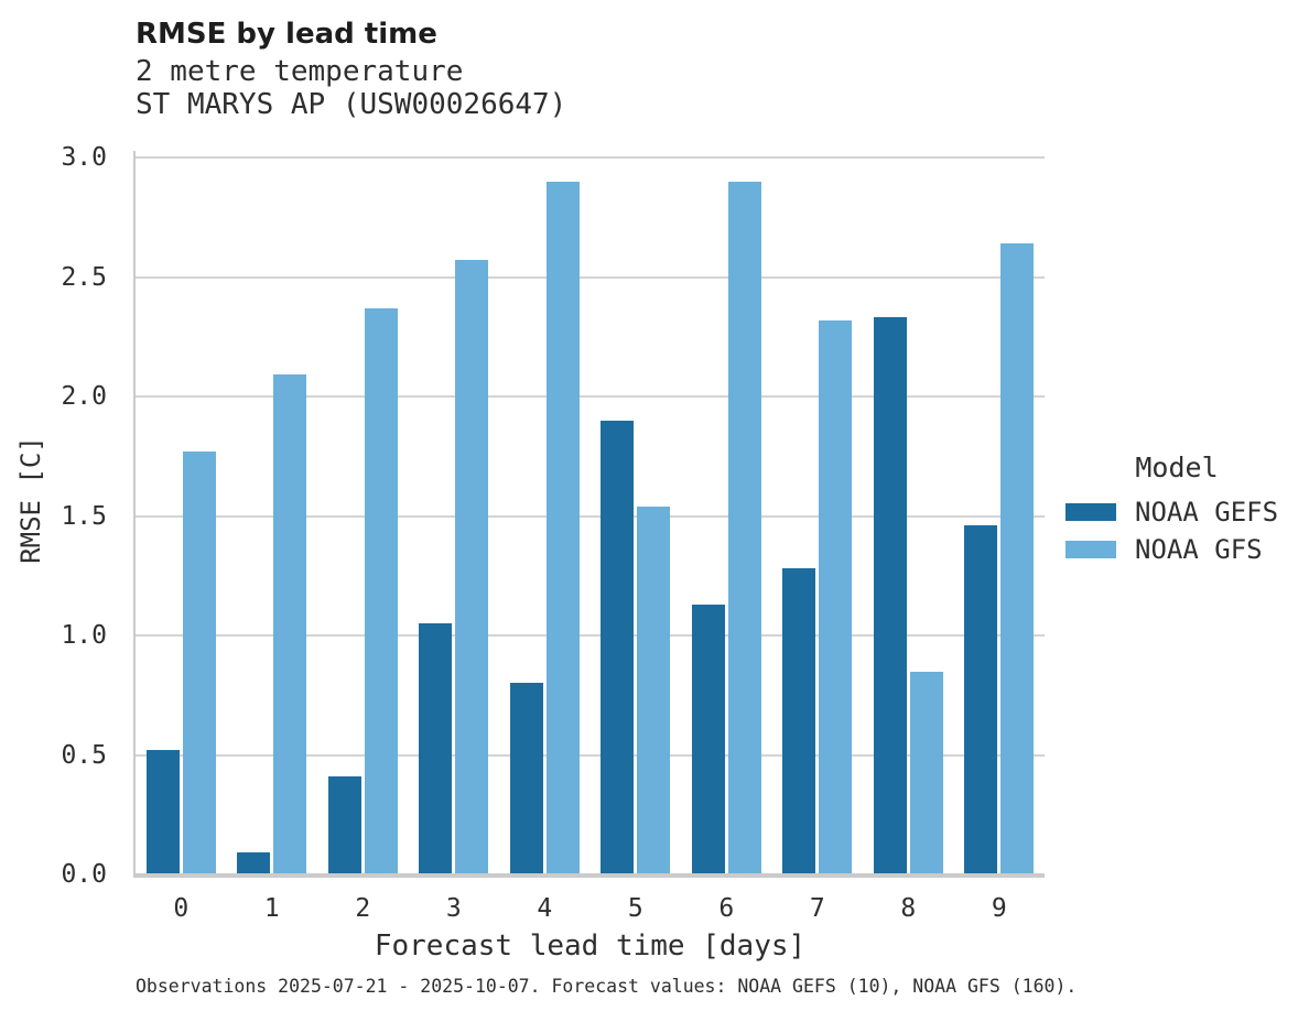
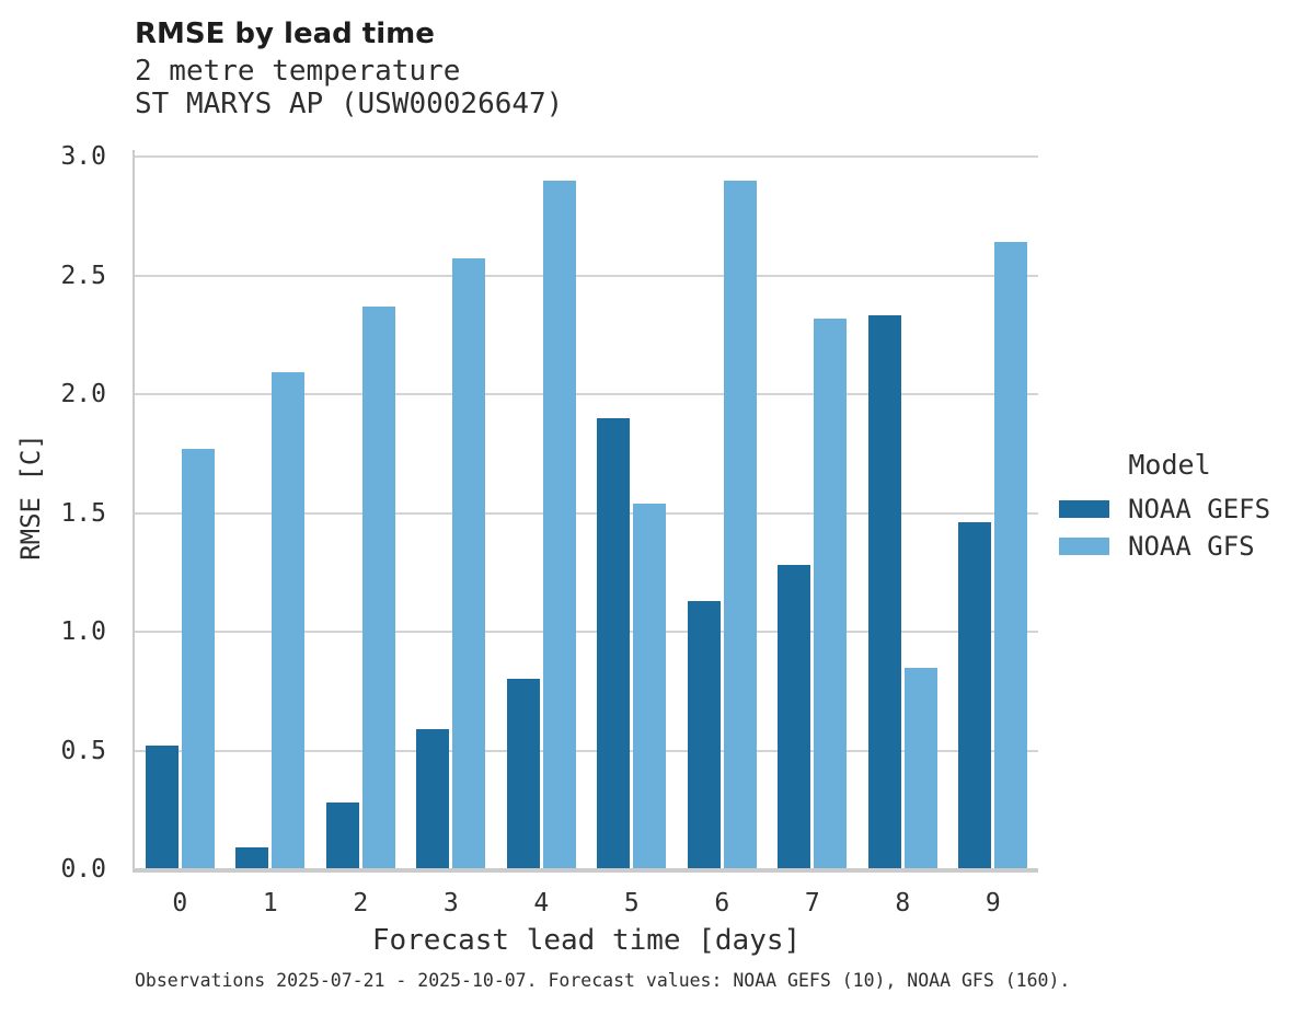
NOAA GEFS/2: 0.41 -> 0.28
NOAA GEFS/3: 1.05 -> 0.59
